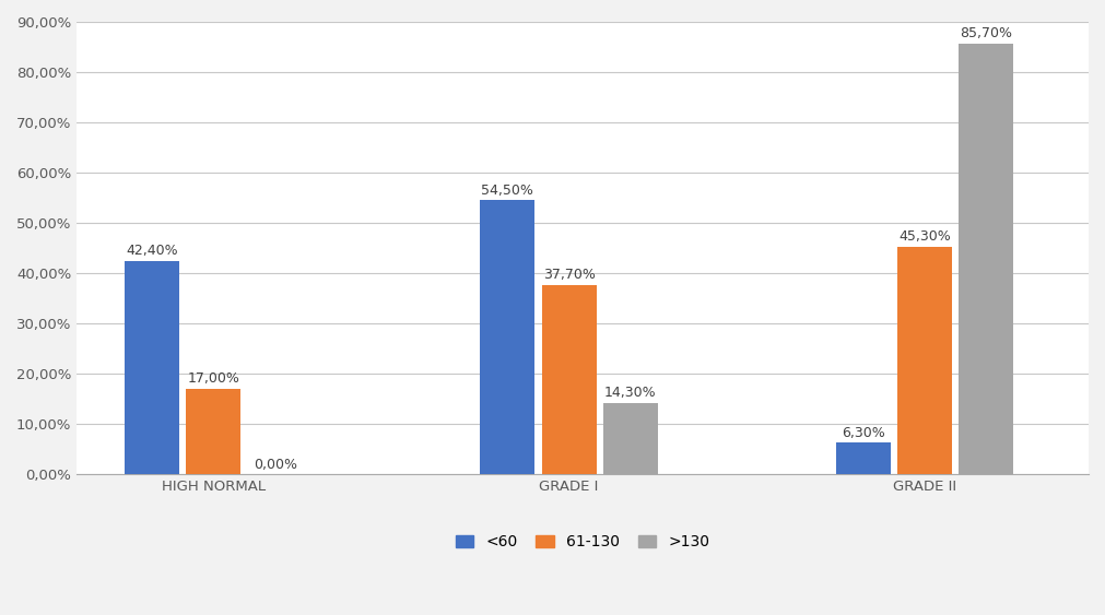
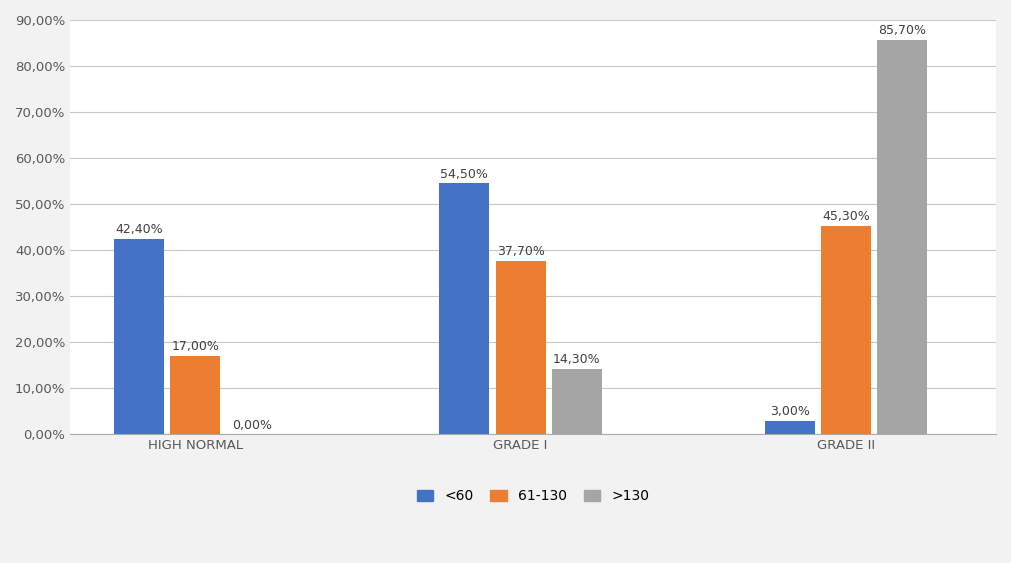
<60/GRADE II: 6,30% -> 3,00%
